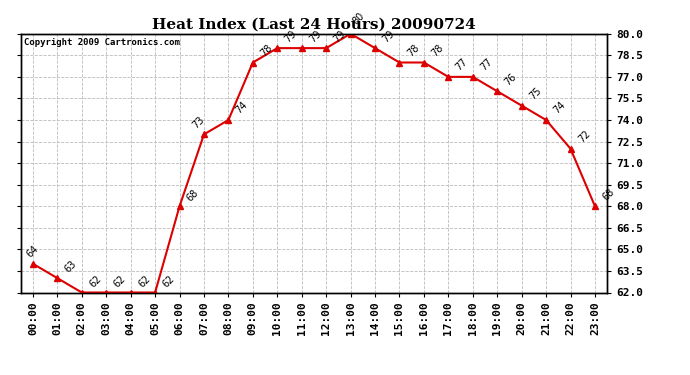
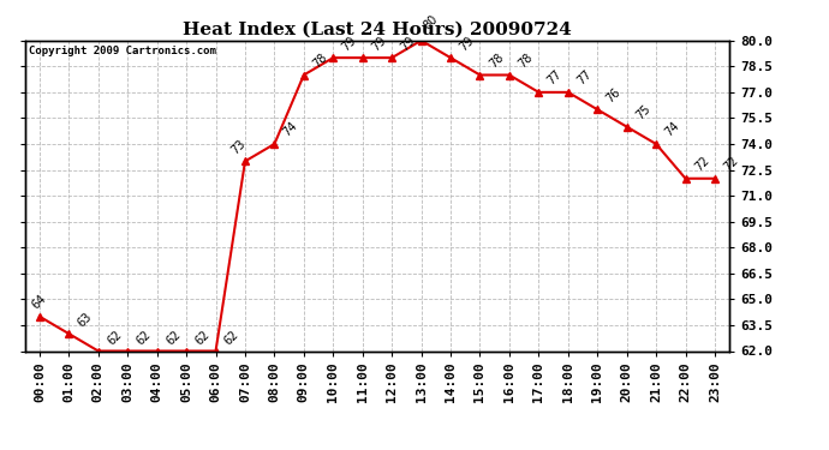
06:00: 68 -> 62
23:00: 68 -> 72
